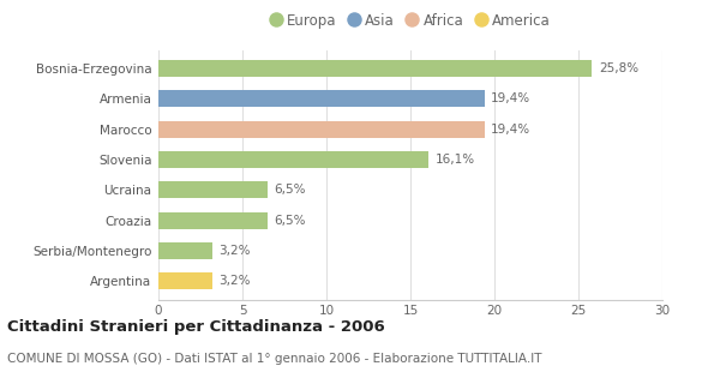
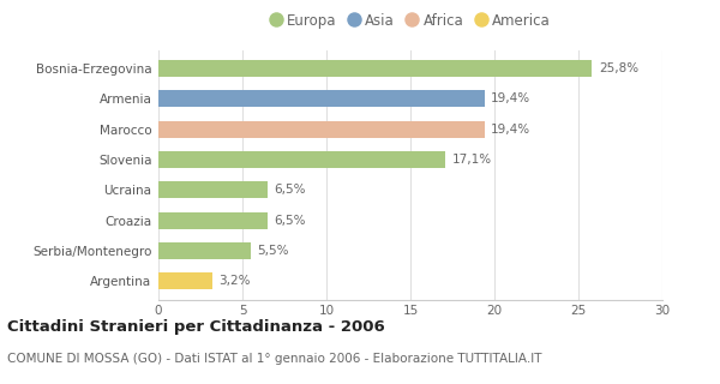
Slovenia: 16,1% -> 17,1%
Serbia/Montenegro: 3,2% -> 5,5%
